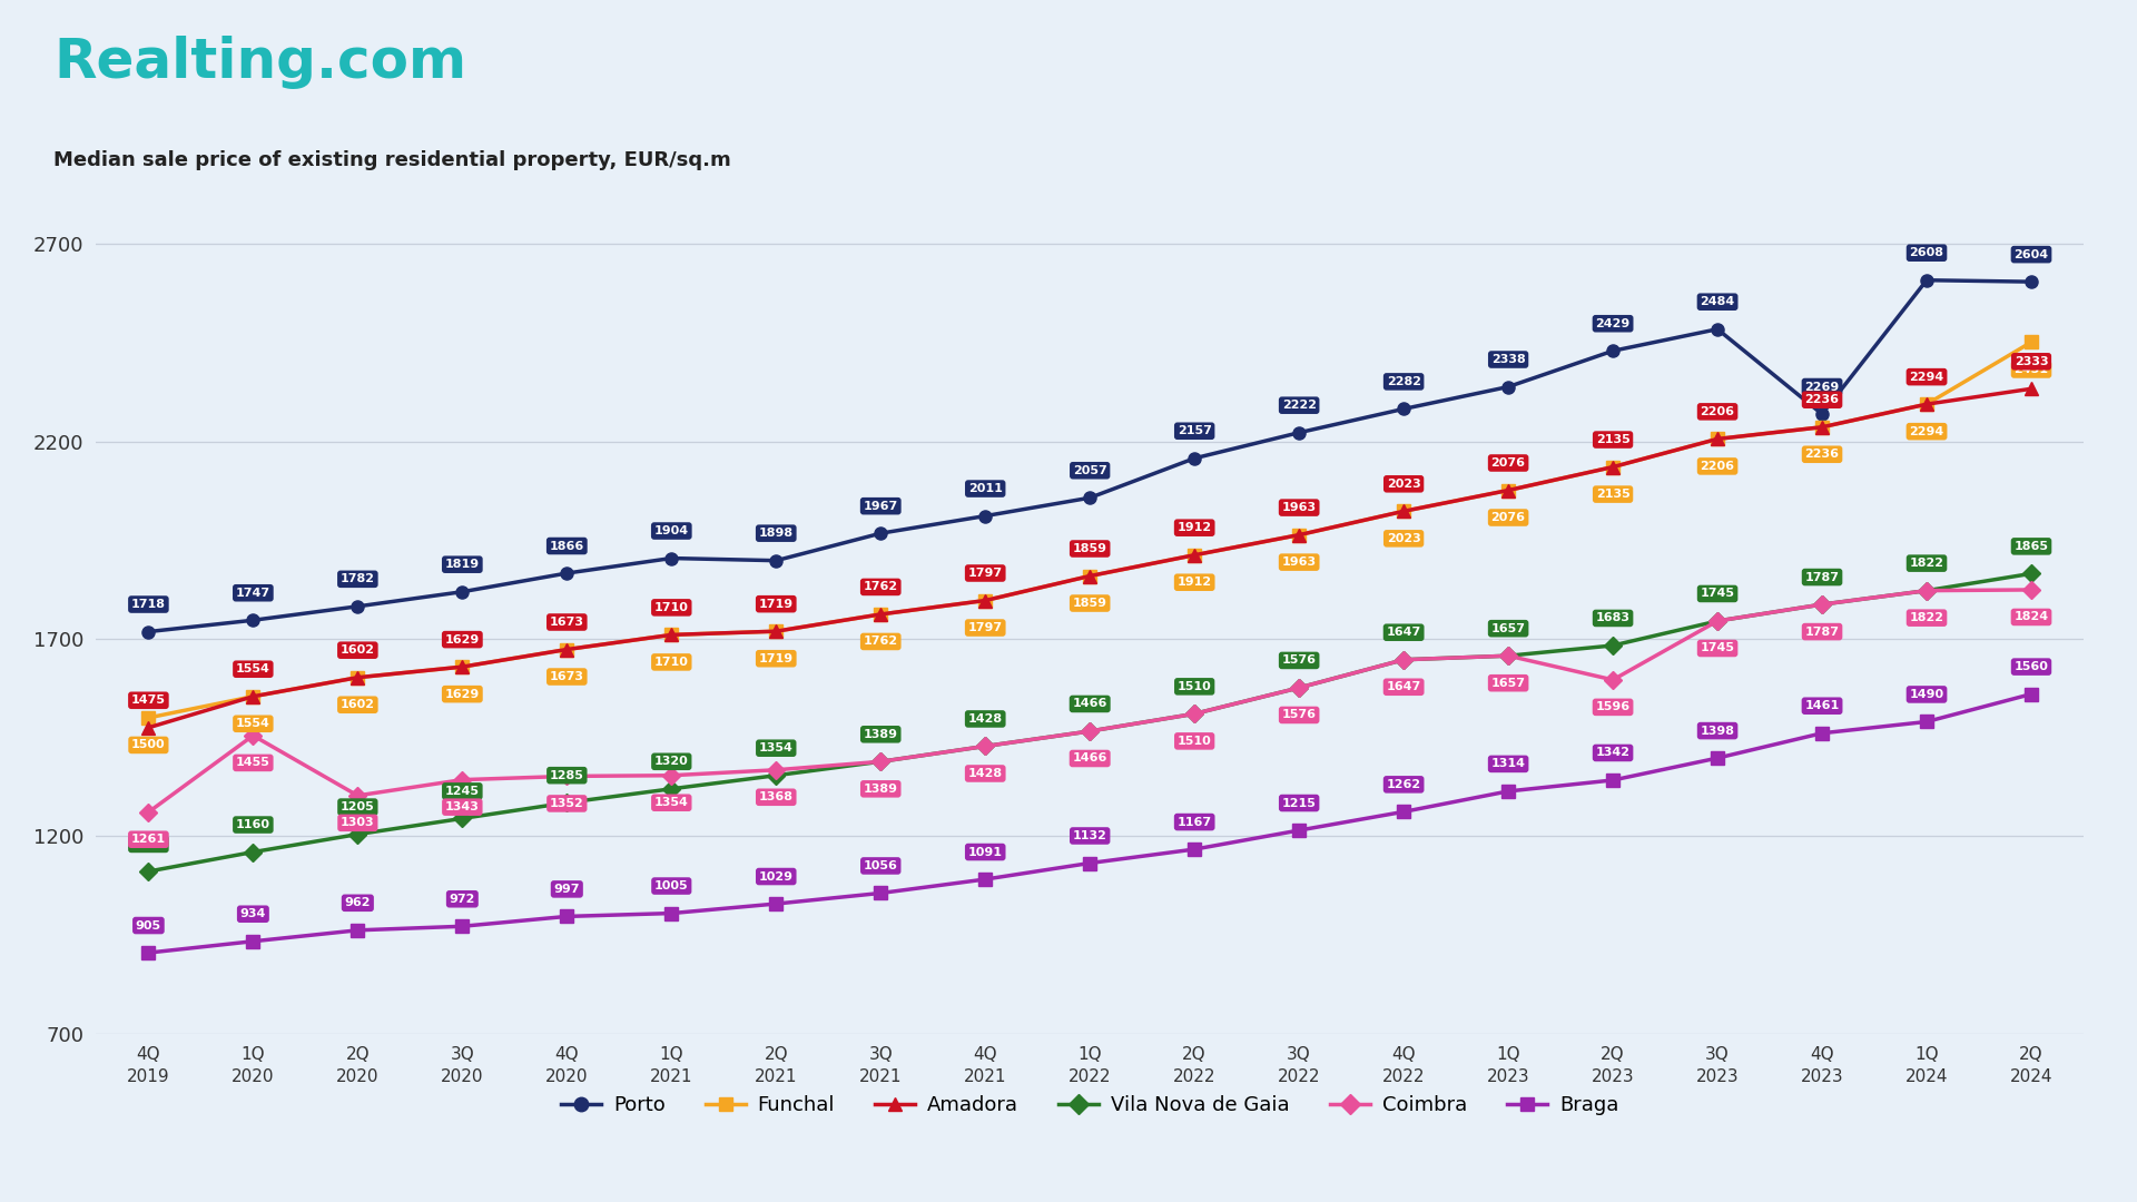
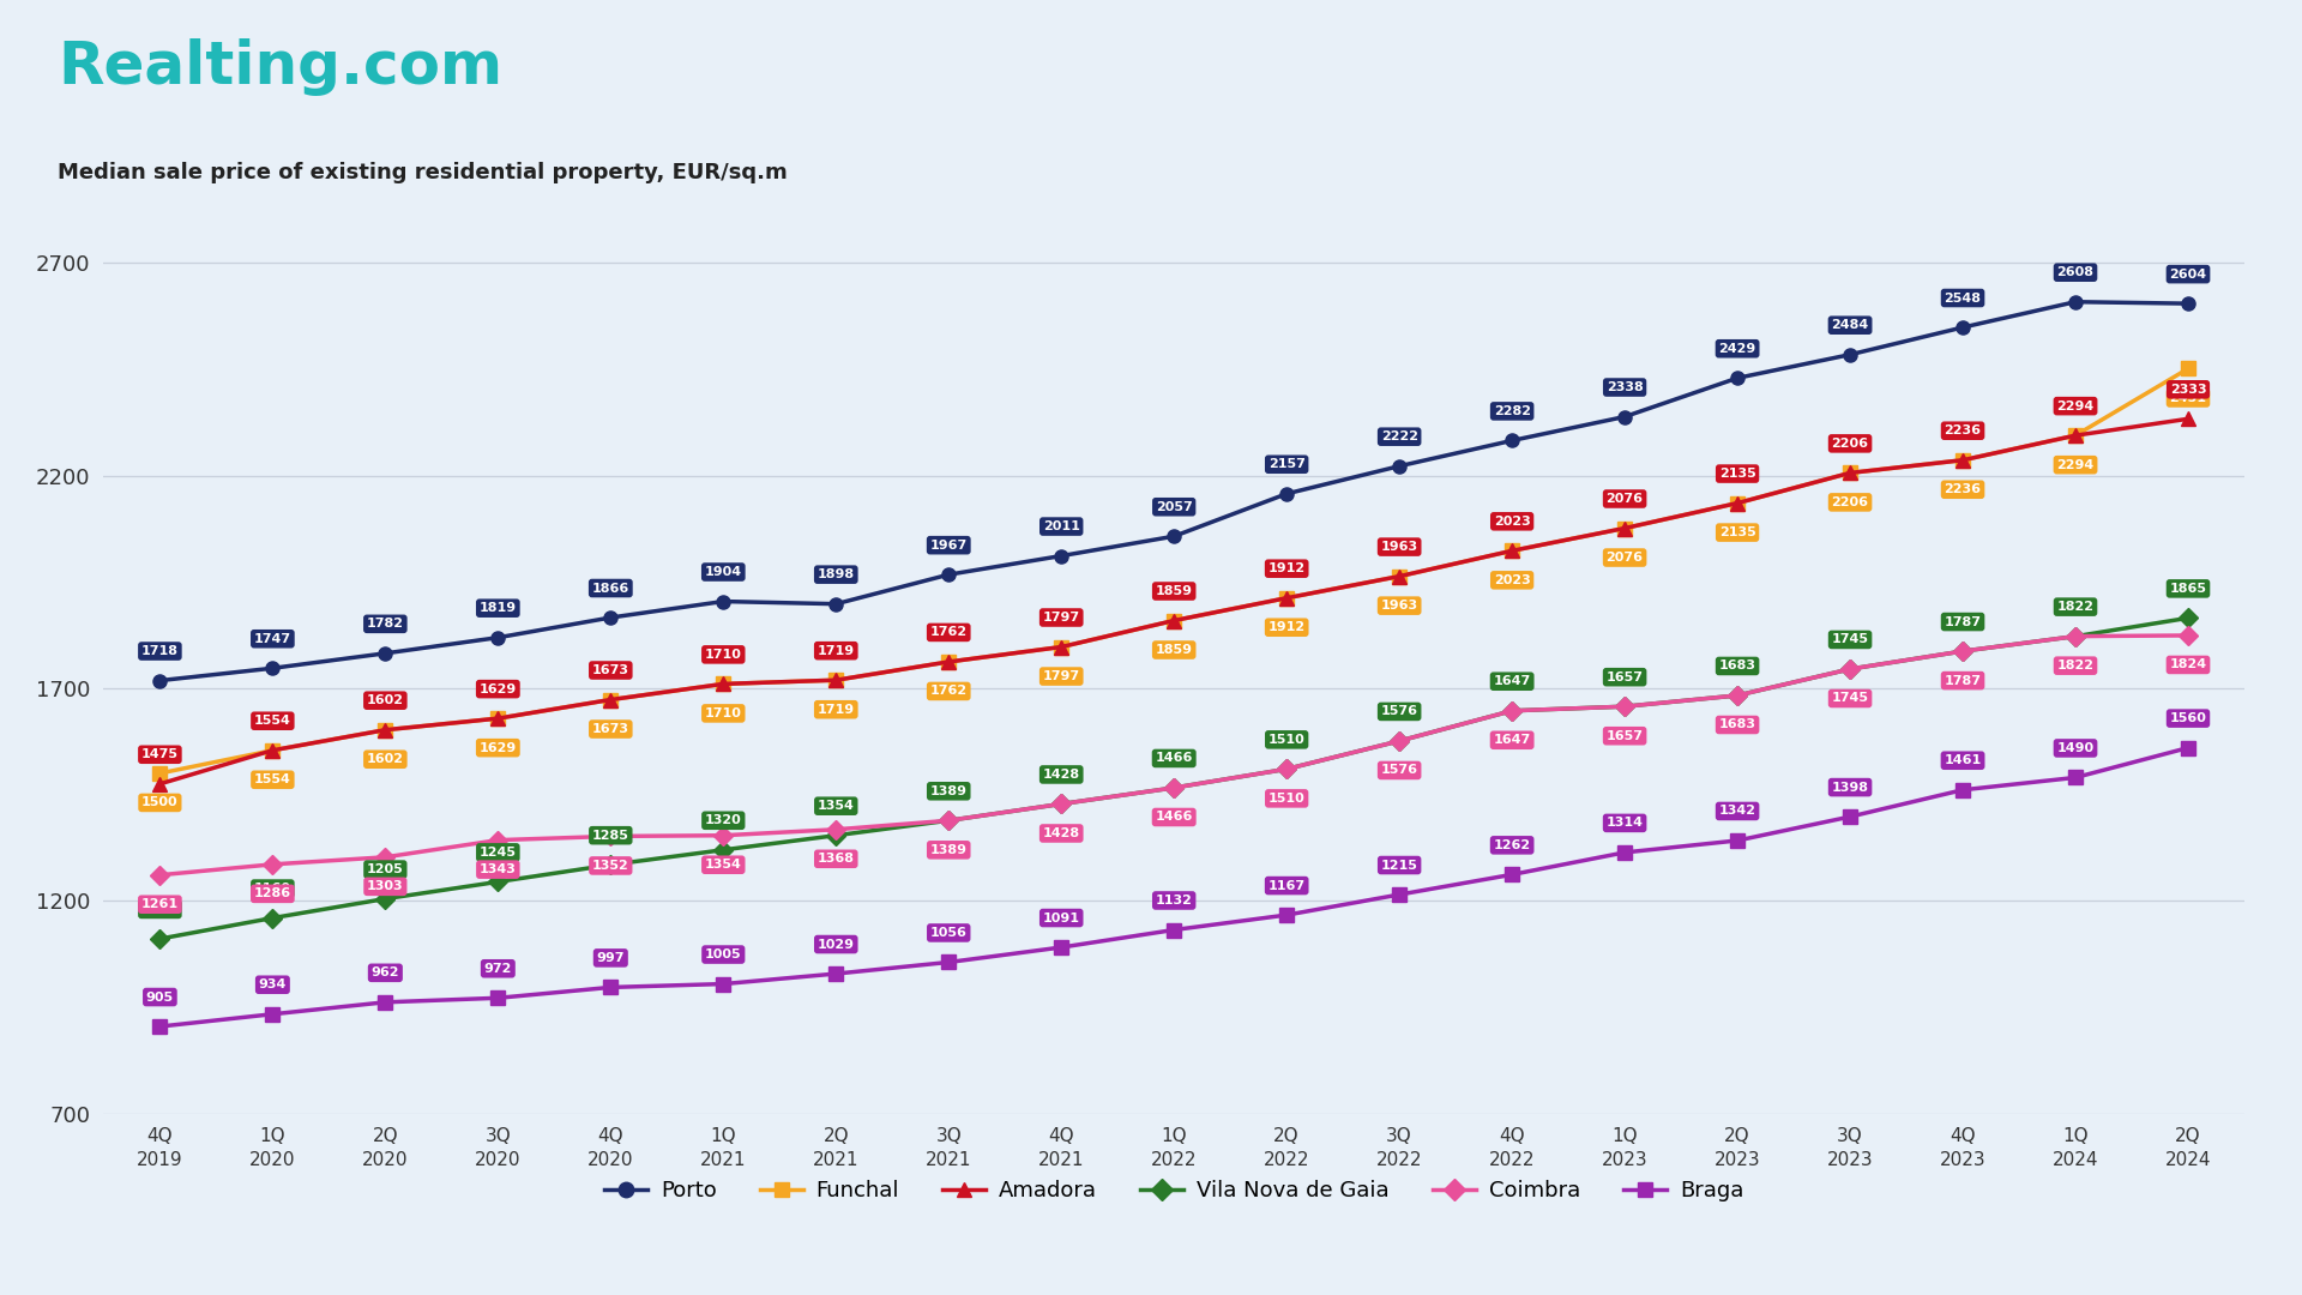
Coimbra/1Q 2020: 1455 -> 1286
Coimbra/2Q 2023: 1596 -> 1683
Porto/4Q 2023: 2269 -> 2548
